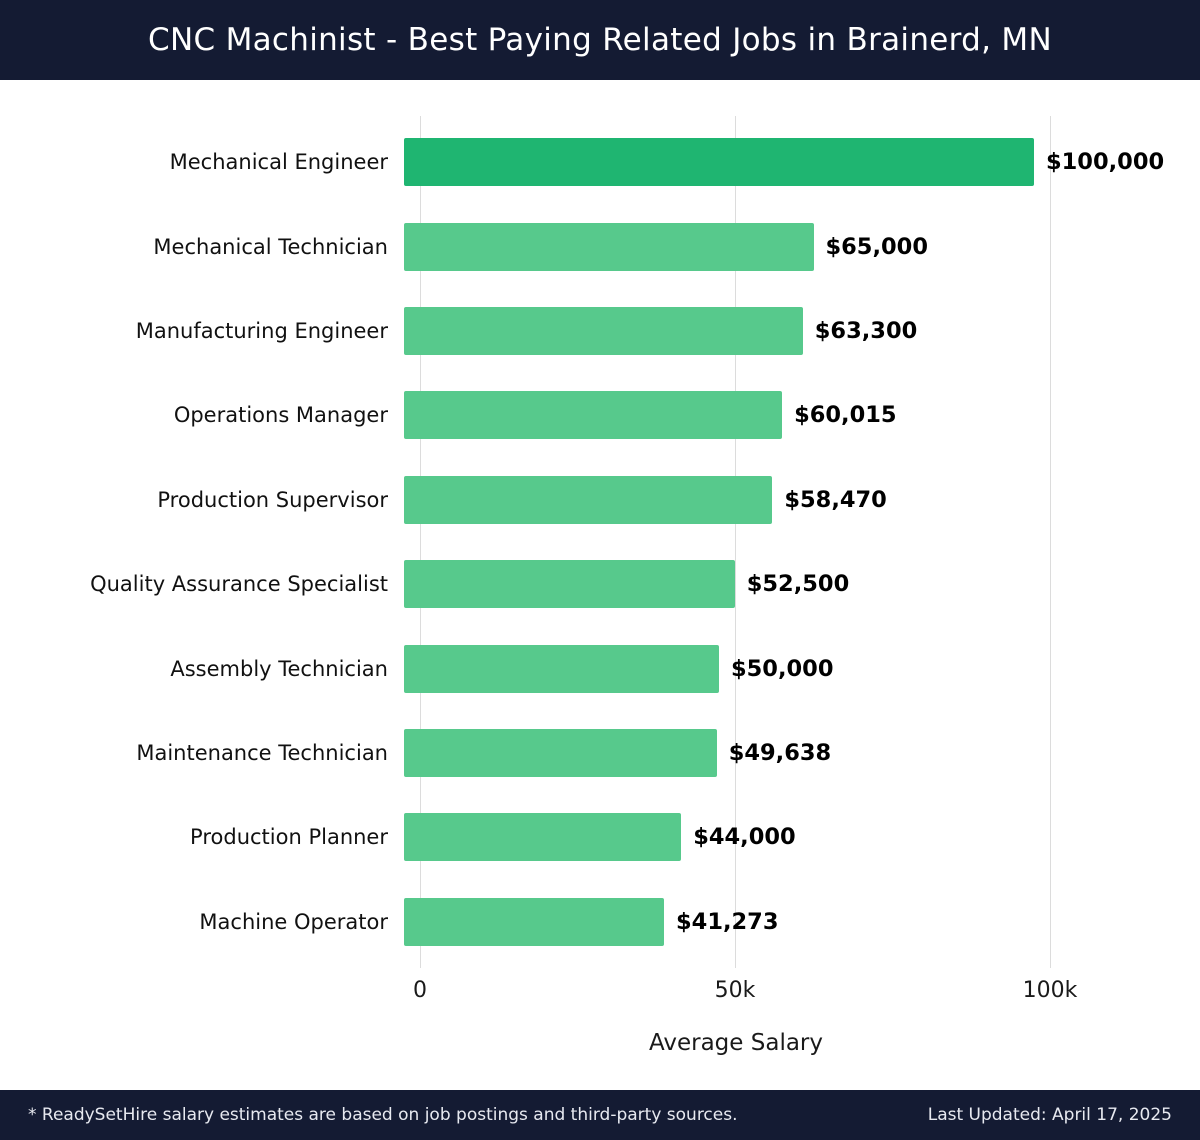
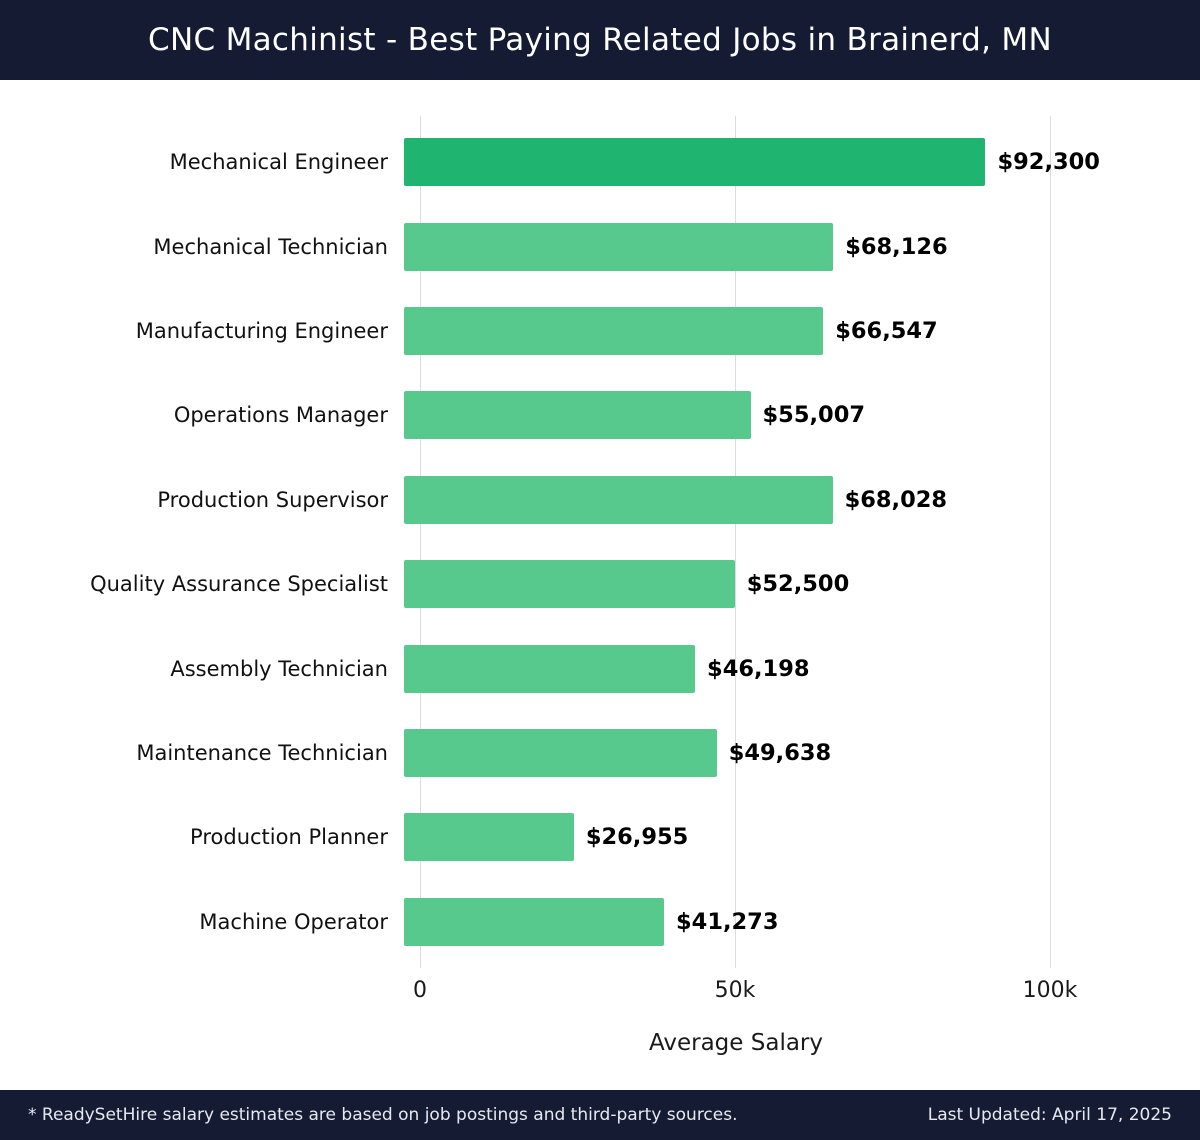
Mechanical Engineer: $100,000 -> $92,300
Mechanical Technician: $65,000 -> $68,126
Manufacturing Engineer: $63,300 -> $66,547
Operations Manager: $60,015 -> $55,007
Production Supervisor: $58,470 -> $68,028
Assembly Technician: $50,000 -> $46,198
Production Planner: $44,000 -> $26,955
